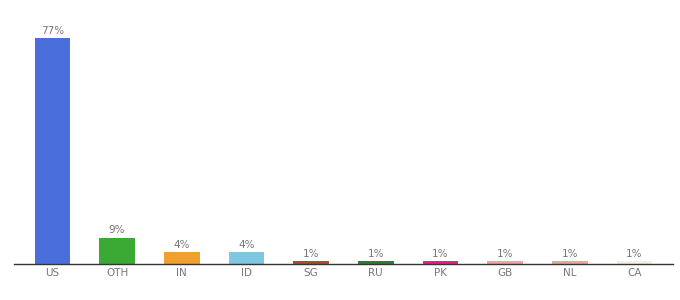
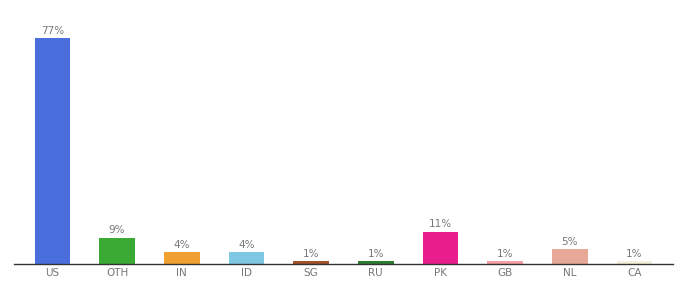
PK: 1% -> 11%
NL: 1% -> 5%
